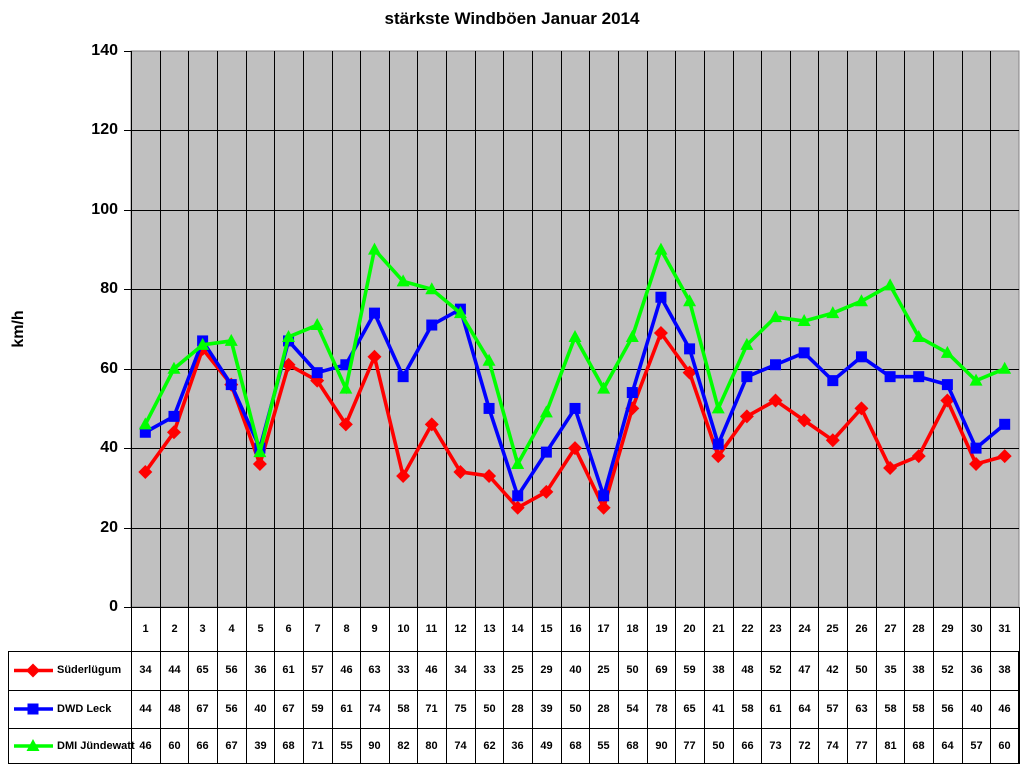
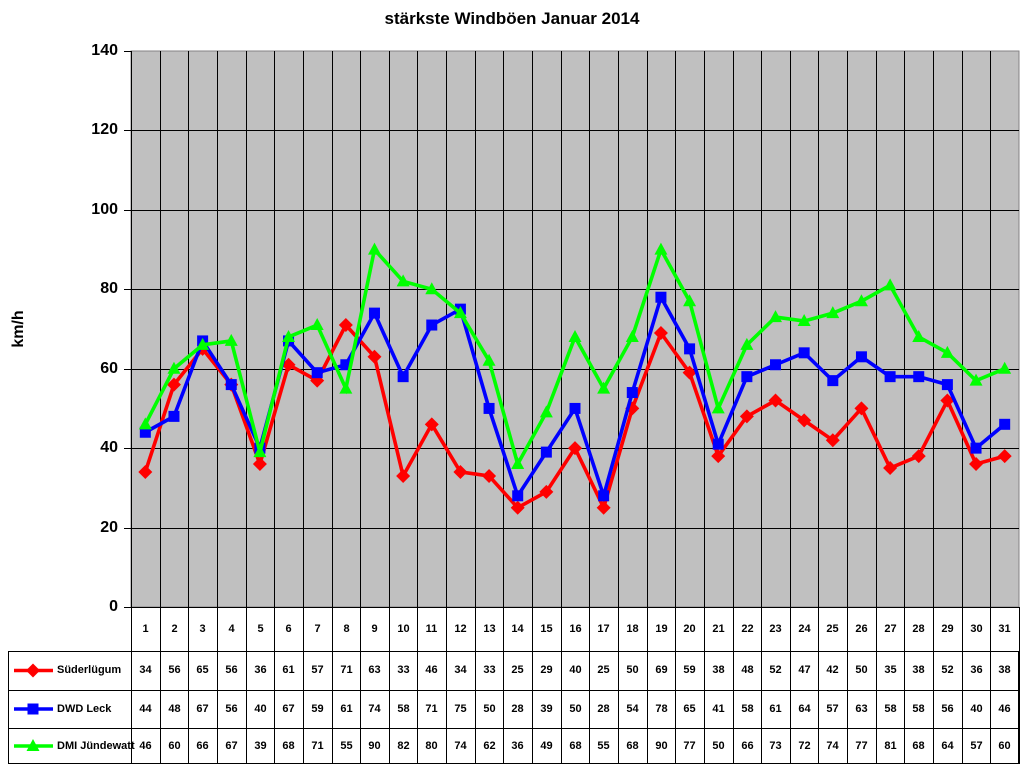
Süderlügum/2: 44 -> 56
Süderlügum/8: 46 -> 71
